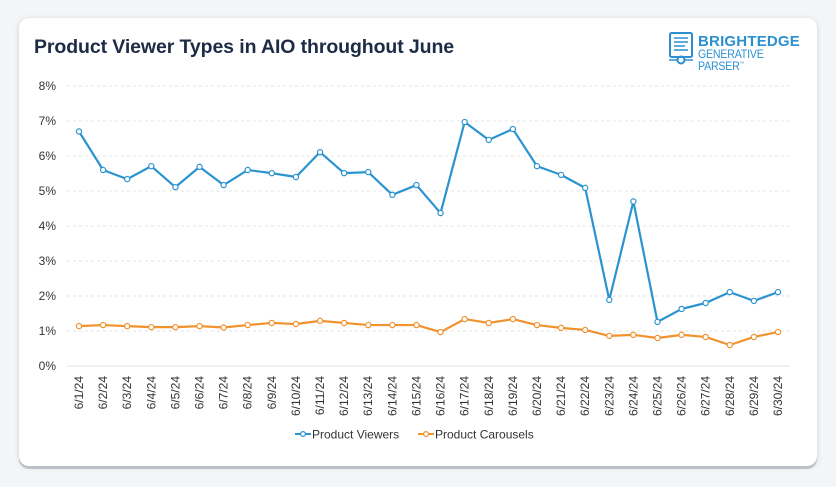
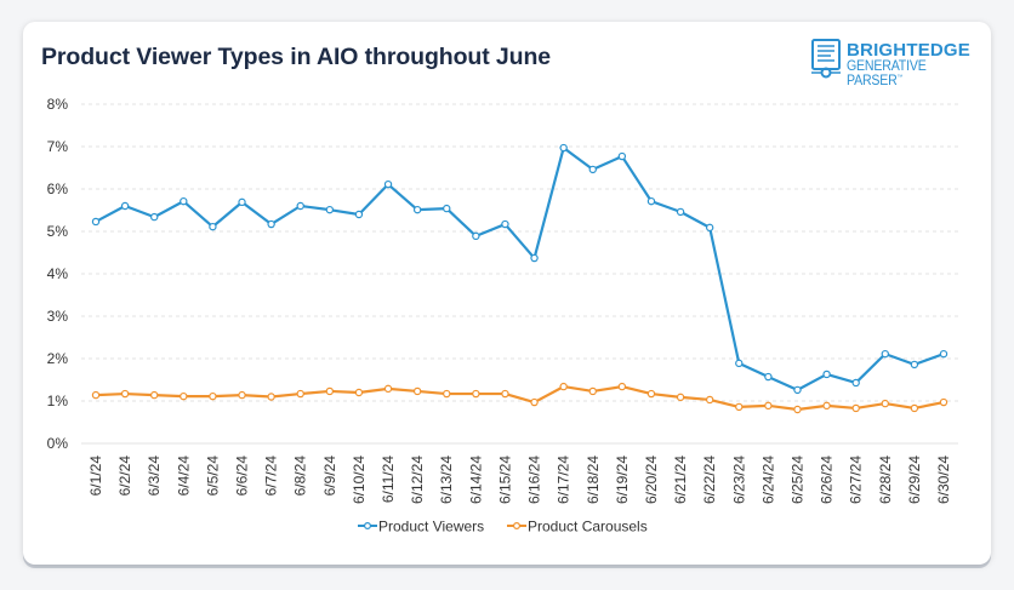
Product Viewers/6/1/24: 6.7% -> 5.2%
Product Viewers/6/24/24: 4.7% -> 1.6%
Product Viewers/6/27/24: 1.8% -> 1.4%
Product Carousels/6/28/24: 0.6% -> 0.9%
